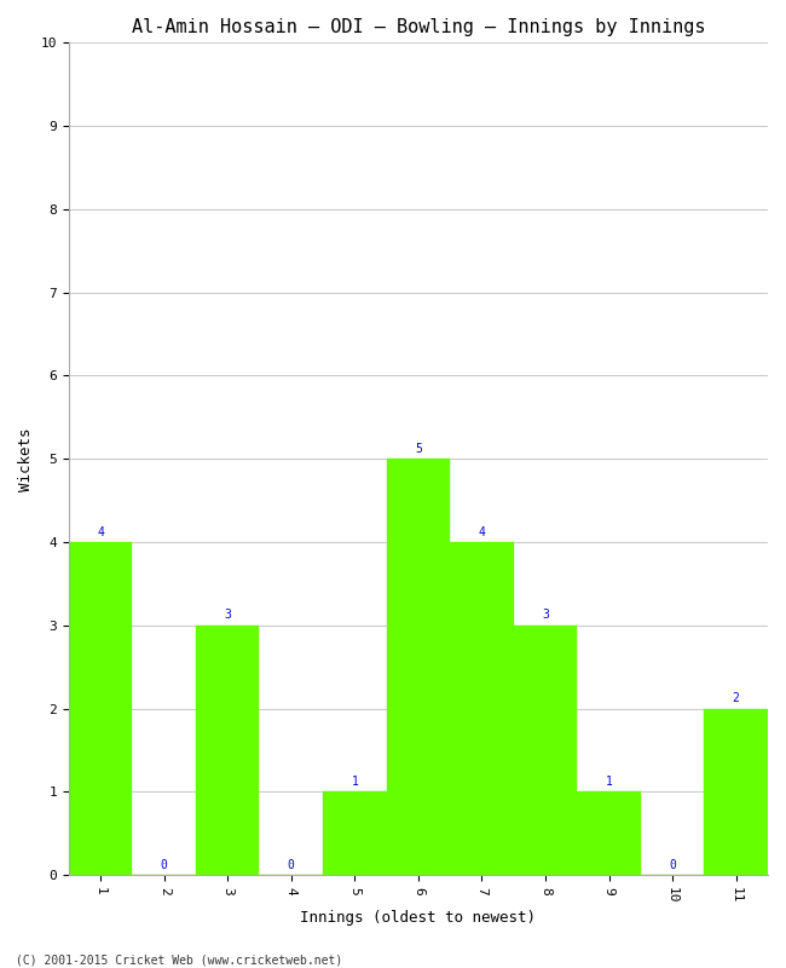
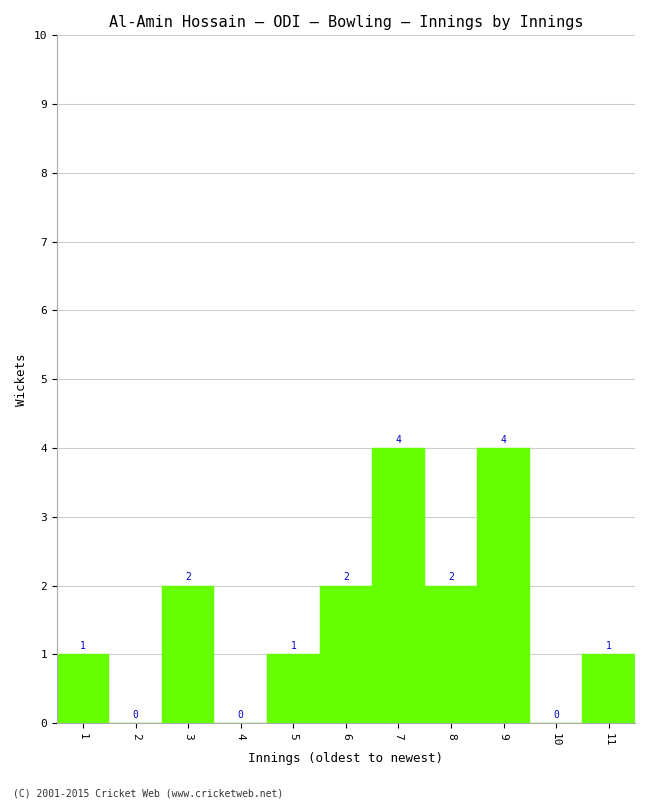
1: 4 -> 1
3: 3 -> 2
6: 5 -> 2
8: 3 -> 2
9: 1 -> 4
11: 2 -> 1
